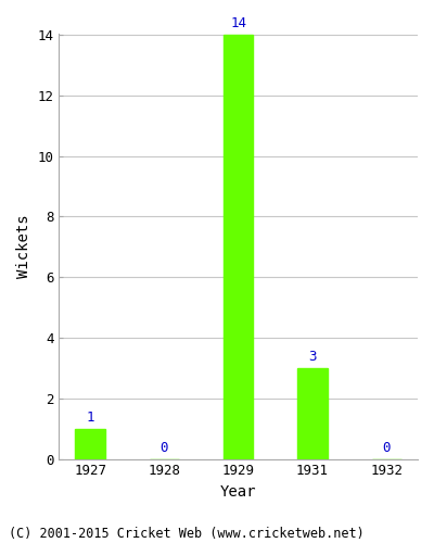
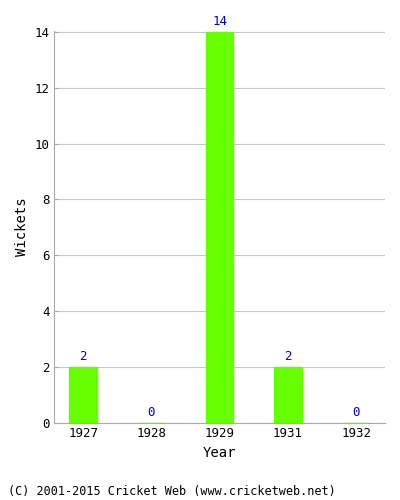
1927: 1 -> 2
1931: 3 -> 2
